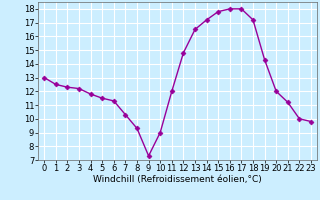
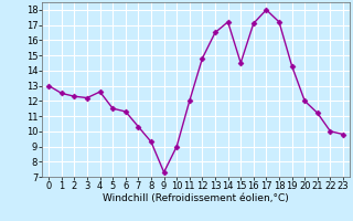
4: 11.8 -> 12.6
15: 17.8 -> 14.5
16: 18.0 -> 17.1
